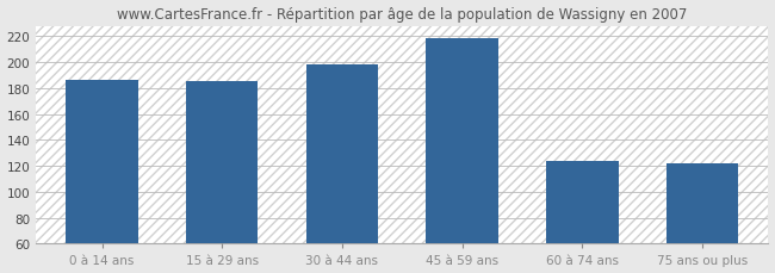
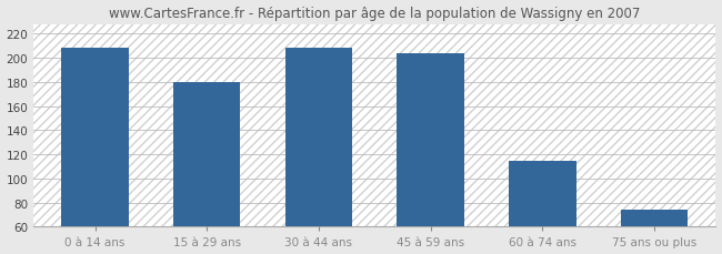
0 à 14 ans: 186 -> 208
15 à 29 ans: 185 -> 180
30 à 44 ans: 198 -> 208
45 à 59 ans: 218 -> 204
60 à 74 ans: 124 -> 115
75 ans ou plus: 122 -> 74
